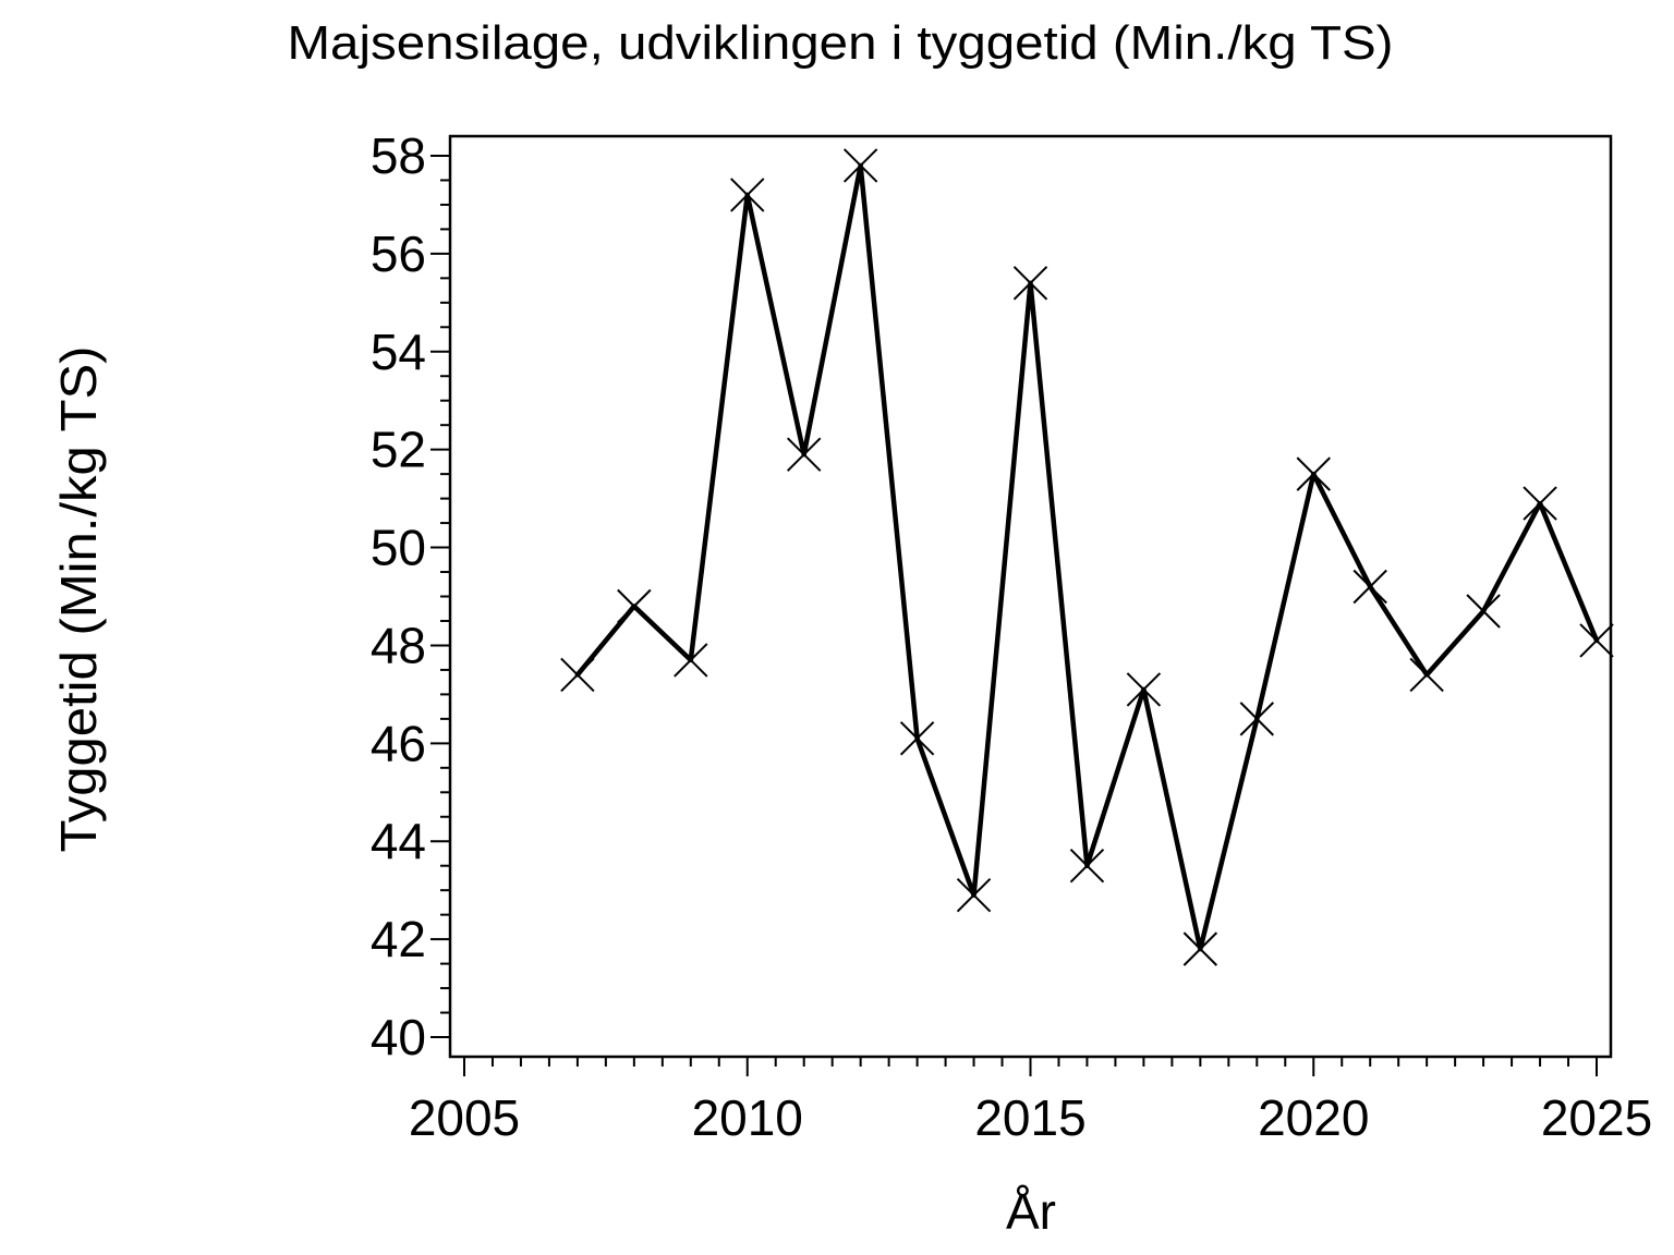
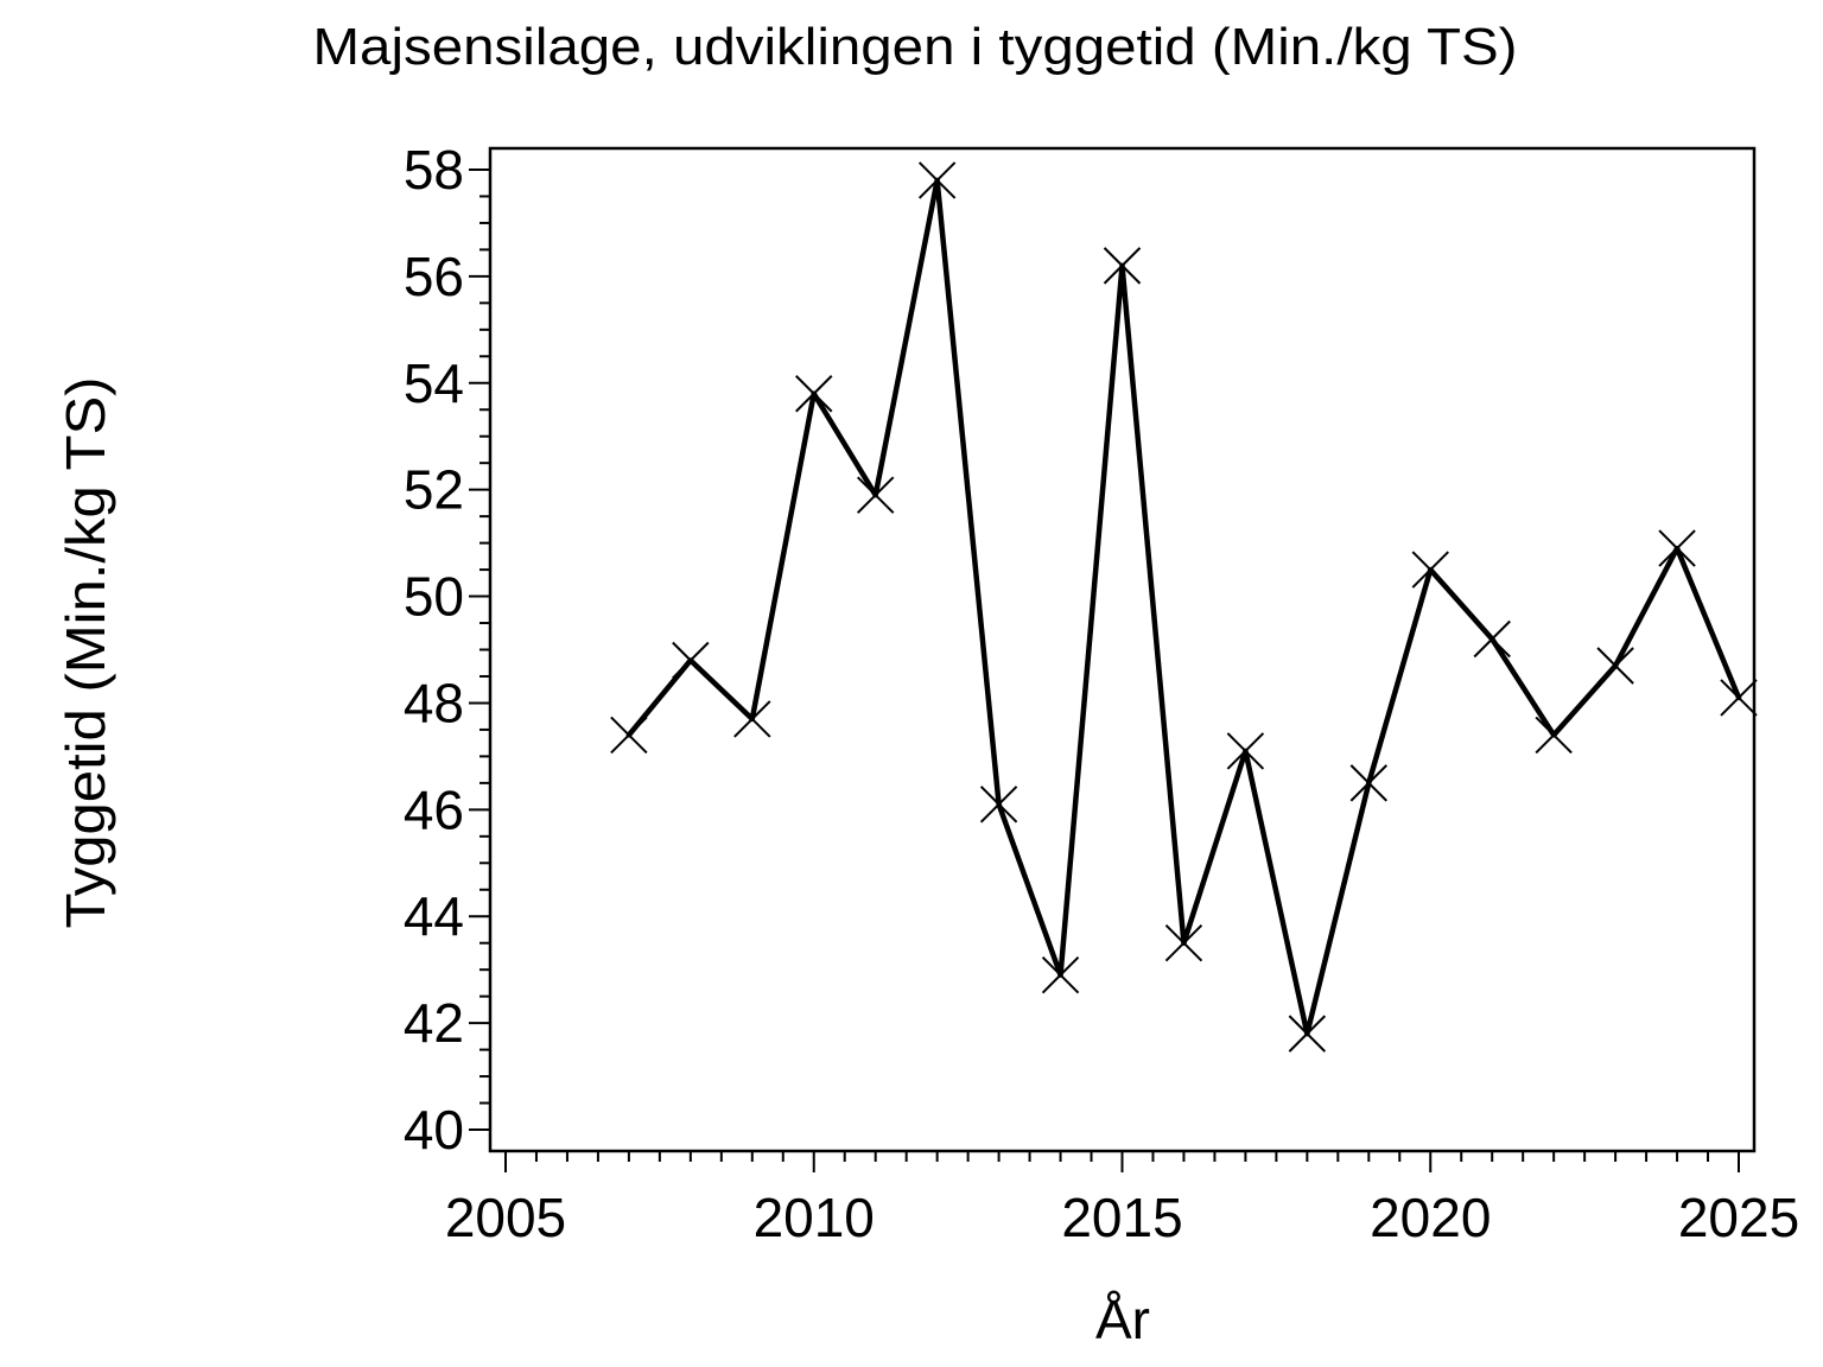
2010: 57.2 -> 53.8
2015: 55.4 -> 56.2
2020: 51.5 -> 50.5
